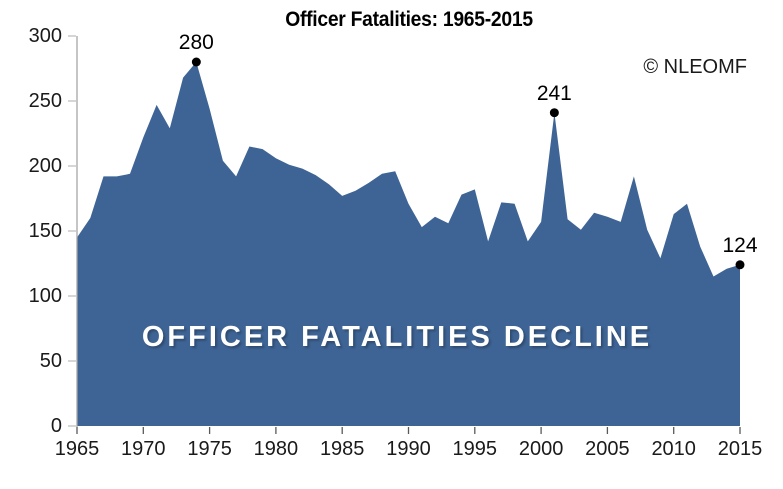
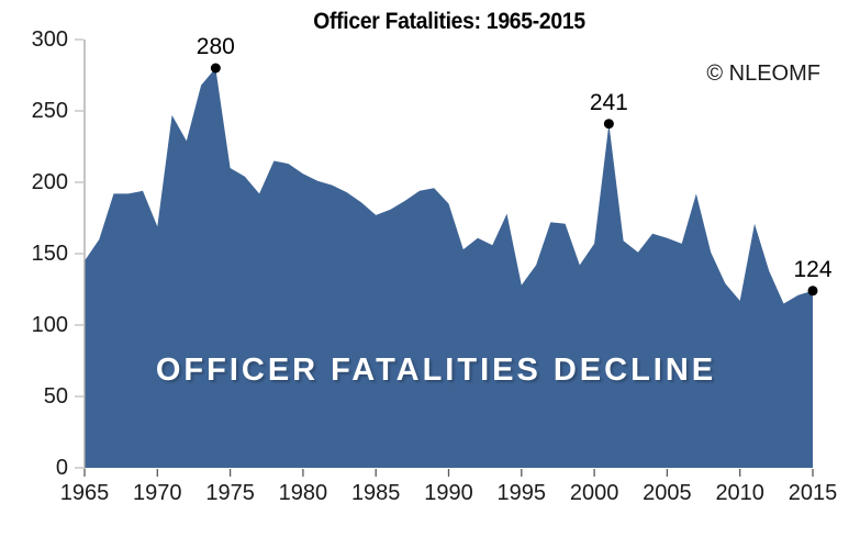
1970: 222 -> 169
1975: 244 -> 210
1990: 171 -> 185
1995: 182 -> 128
2010: 163 -> 117
